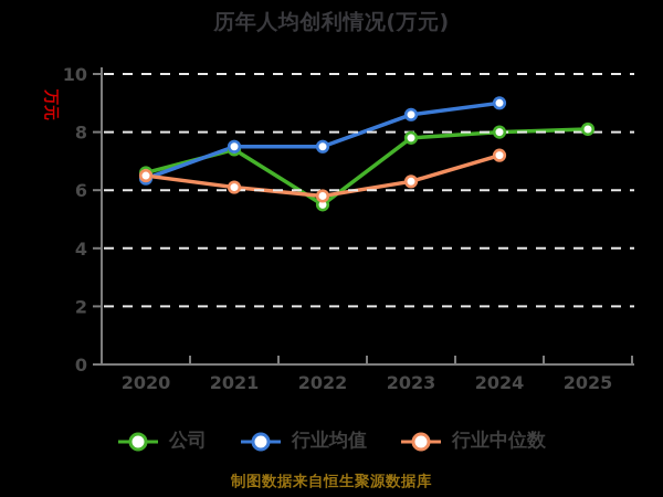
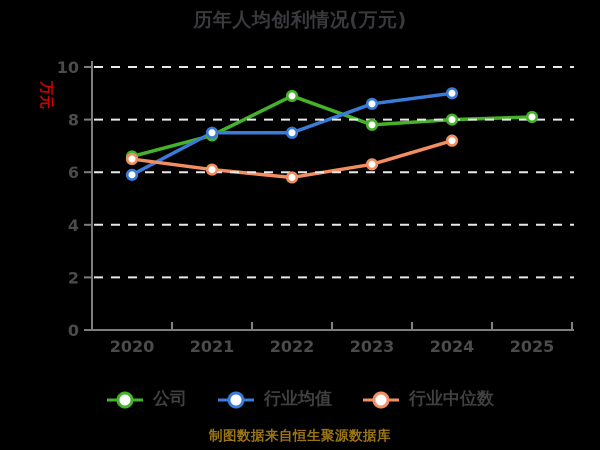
行业均值/2020: 6.4 -> 5.9
公司/2022: 5.5 -> 8.9
